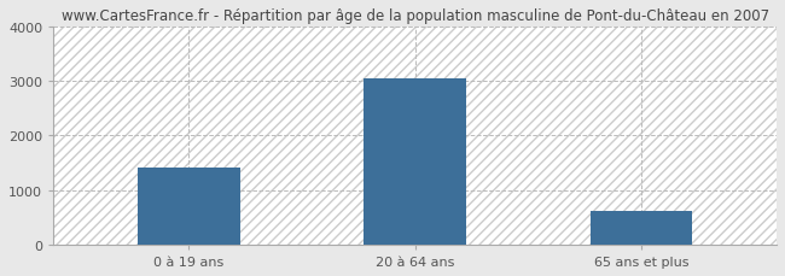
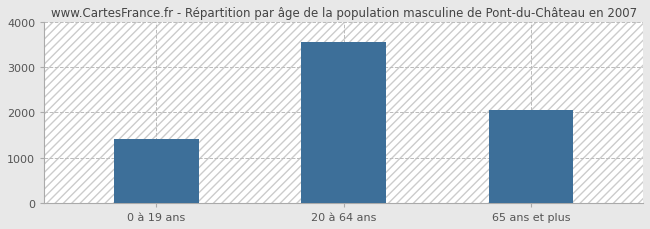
20 à 64 ans: 3040 -> 3550
65 ans et plus: 620 -> 2050
